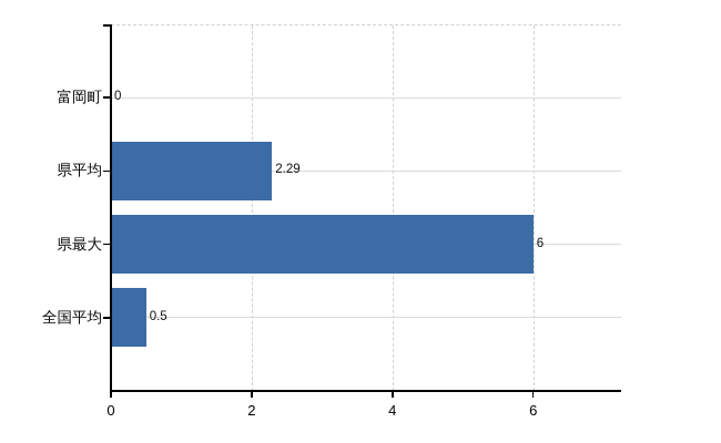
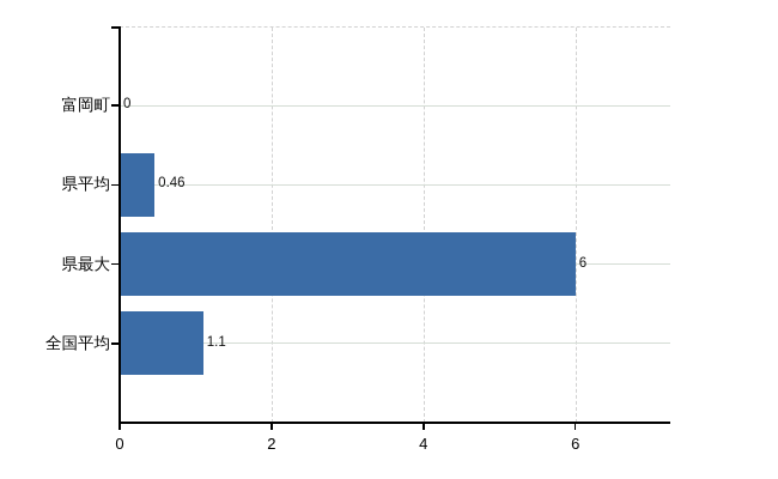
県平均: 2.29 -> 0.46
全国平均: 0.5 -> 1.1
